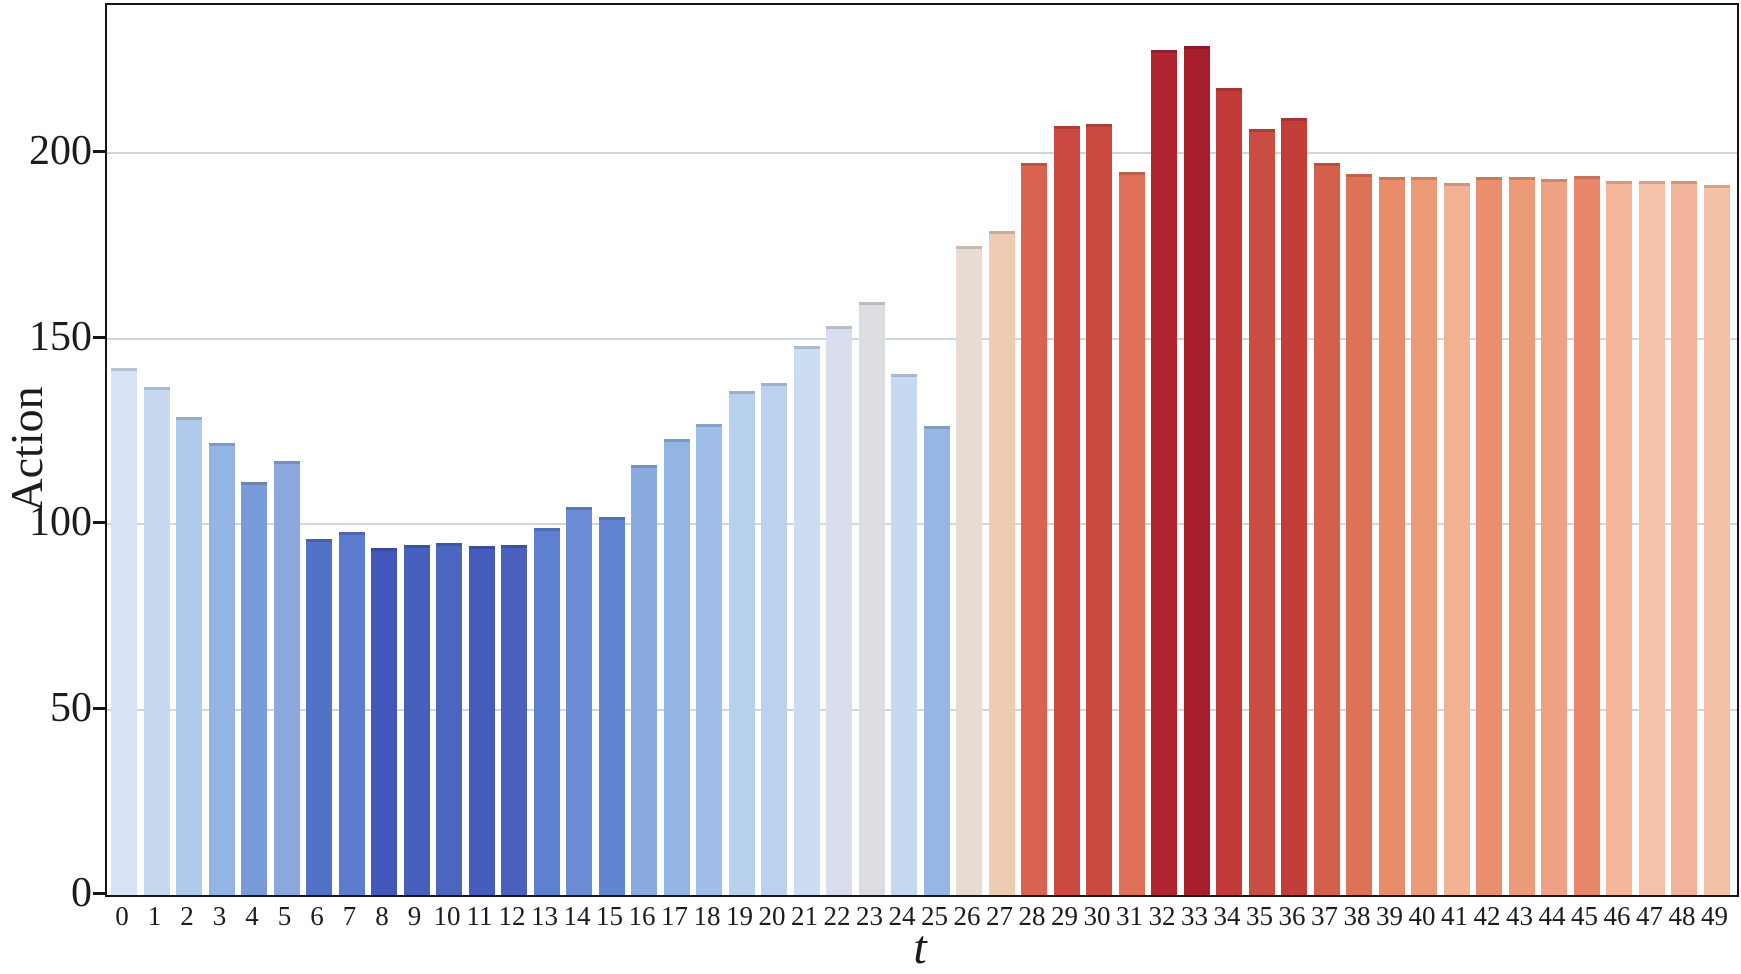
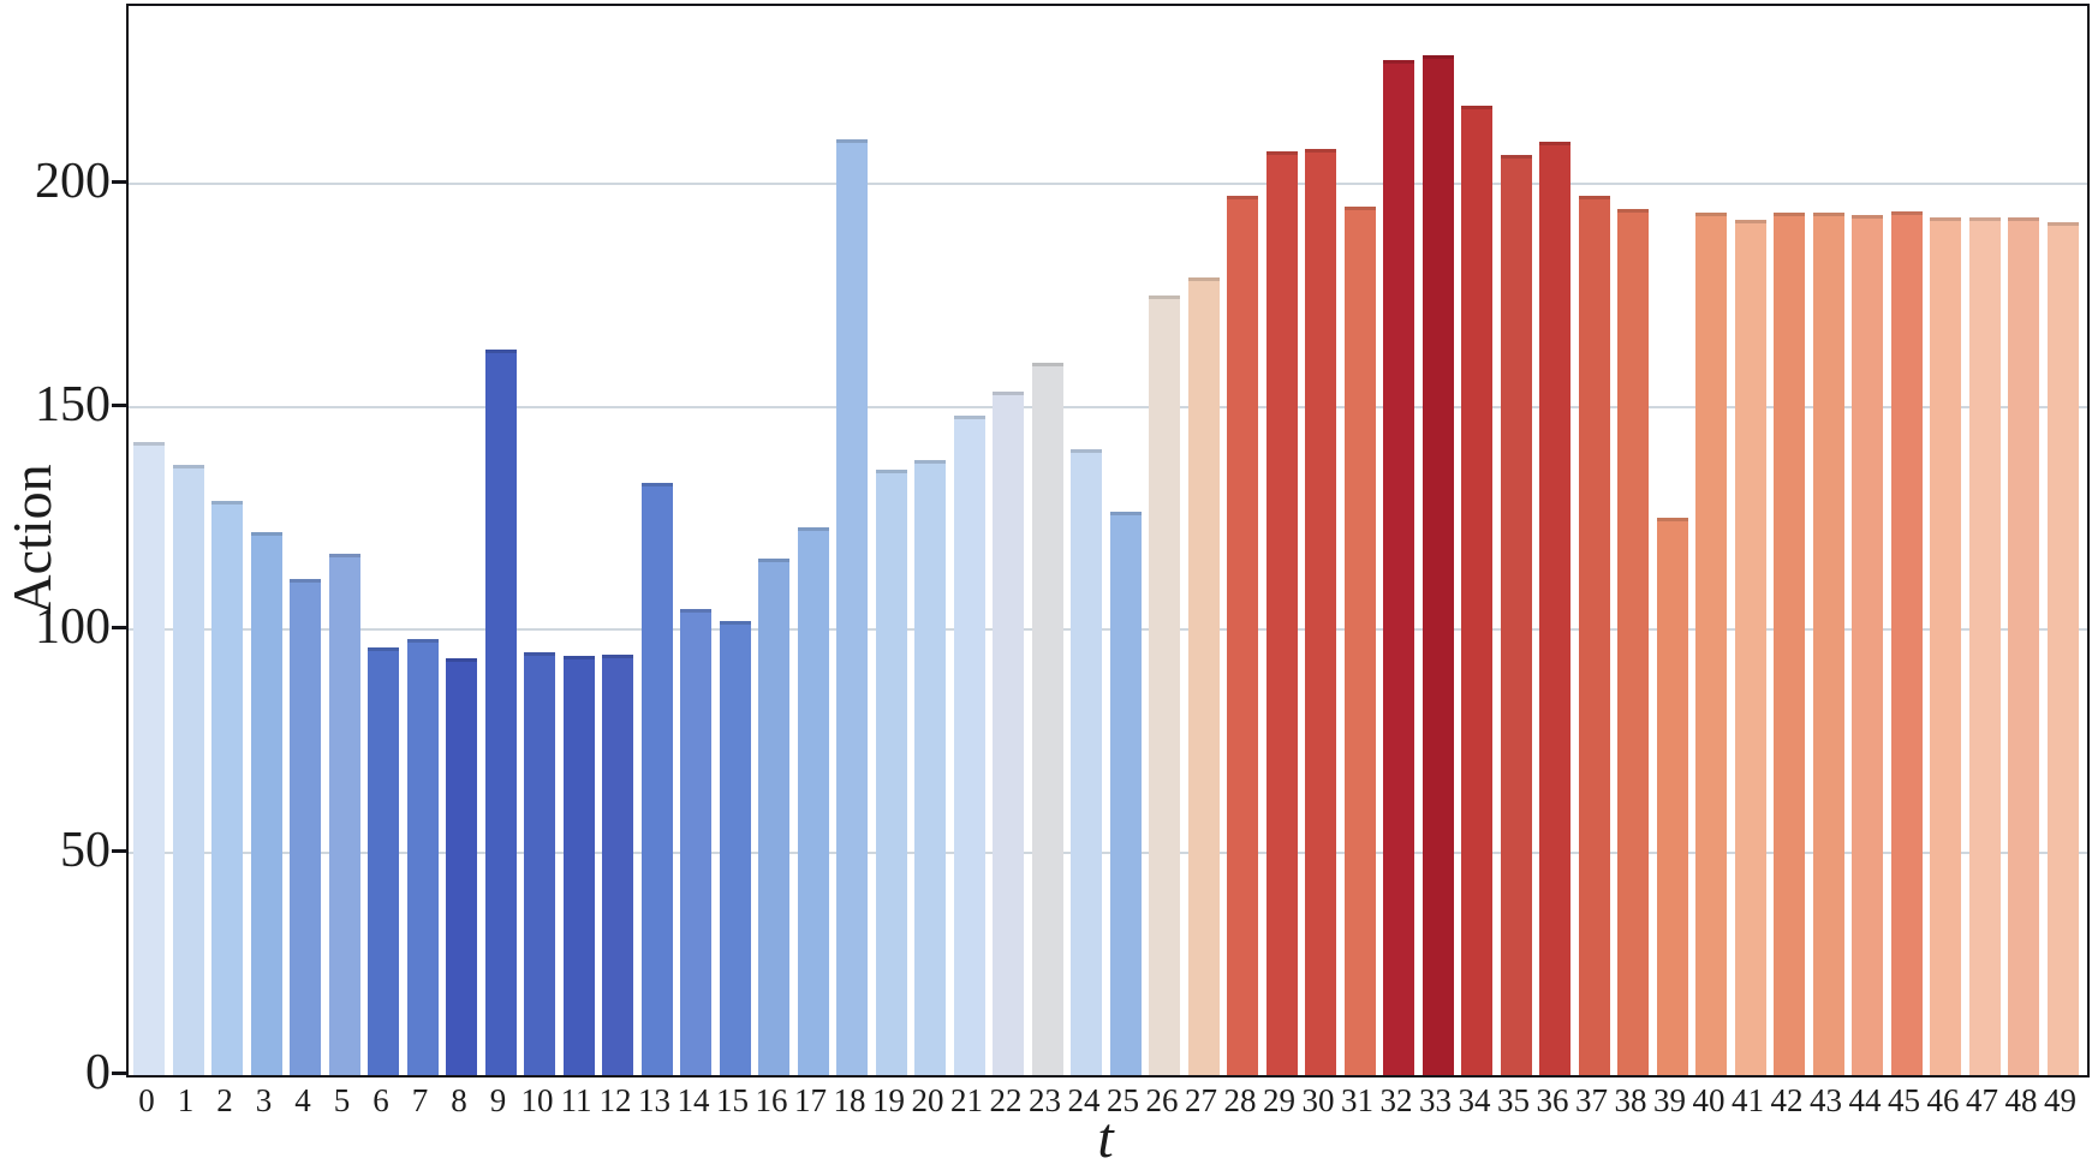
9: 94 -> 163
13: 99 -> 133
18: 127 -> 210
39: 194 -> 125
